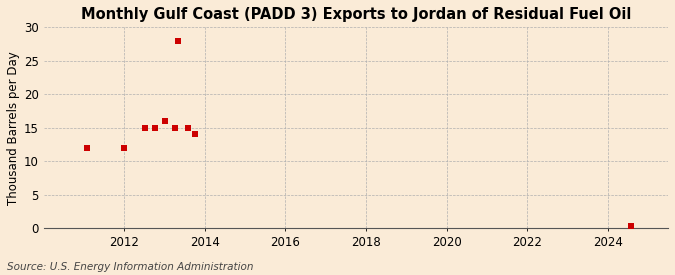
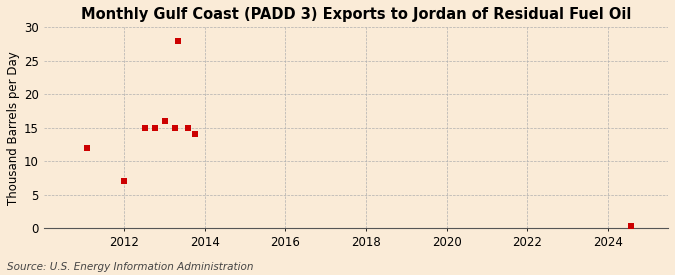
2012: 12.0 -> 7.0
